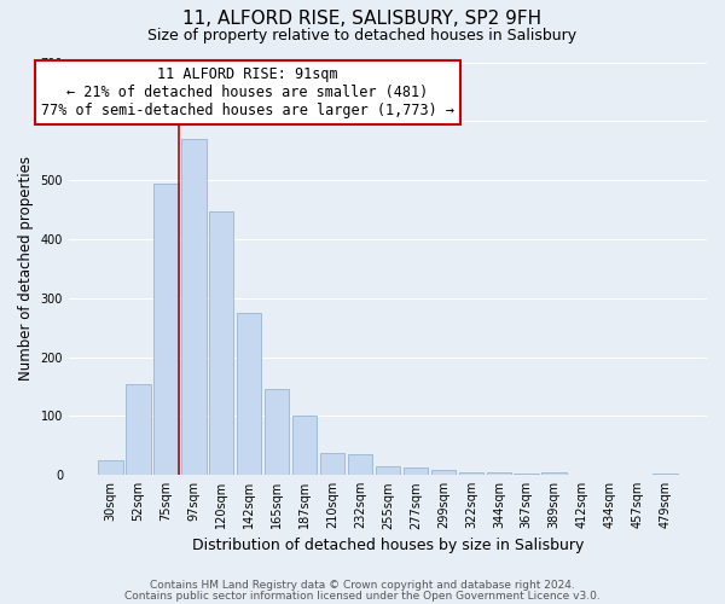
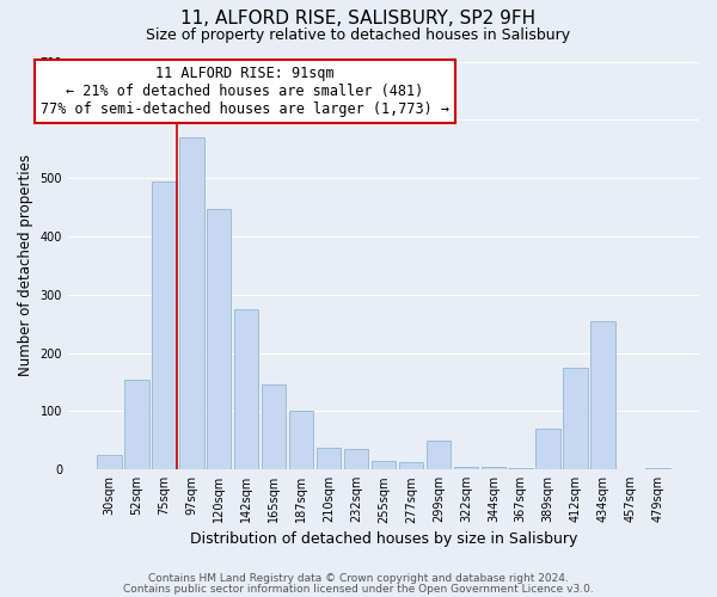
299sqm: 8 -> 50
389sqm: 4 -> 70
412sqm: 1 -> 175
434sqm: 1 -> 255
